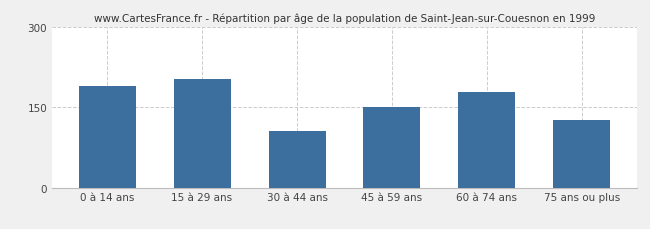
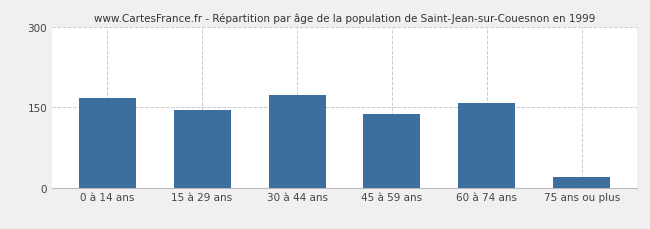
0 à 14 ans: 190 -> 167
15 à 29 ans: 202 -> 144
30 à 44 ans: 106 -> 172
45 à 59 ans: 150 -> 137
60 à 74 ans: 178 -> 157
75 ans ou plus: 126 -> 20
